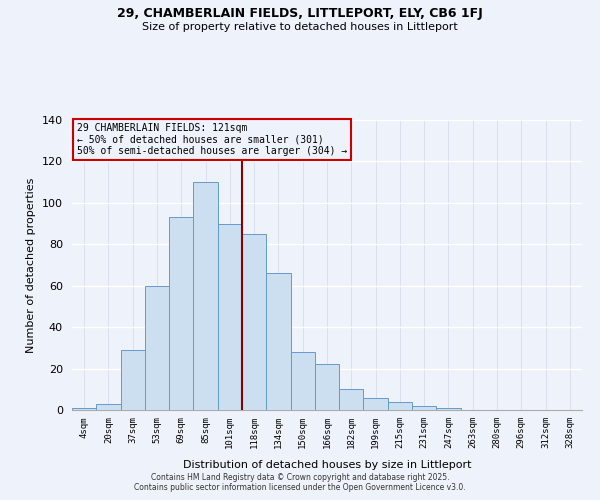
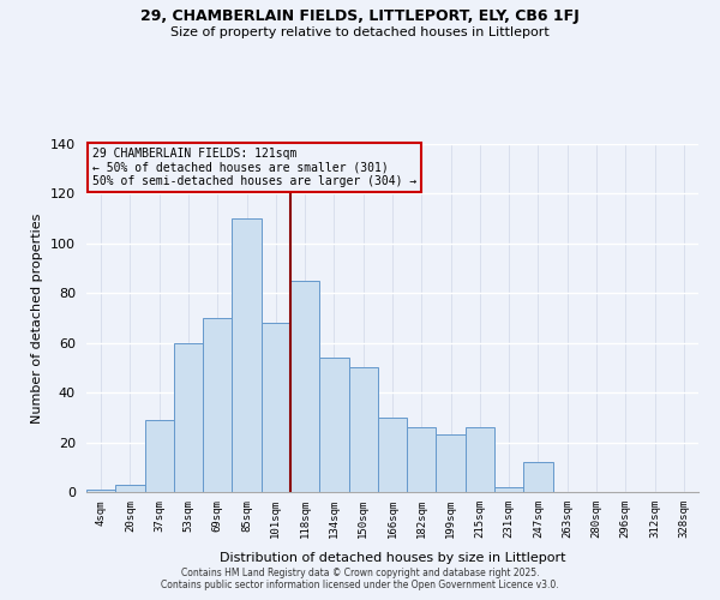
69sqm: 93 -> 70
101sqm: 90 -> 68
134sqm: 66 -> 54
150sqm: 28 -> 50
166sqm: 22 -> 30
182sqm: 10 -> 26
199sqm: 6 -> 23
215sqm: 4 -> 26
247sqm: 1 -> 12
